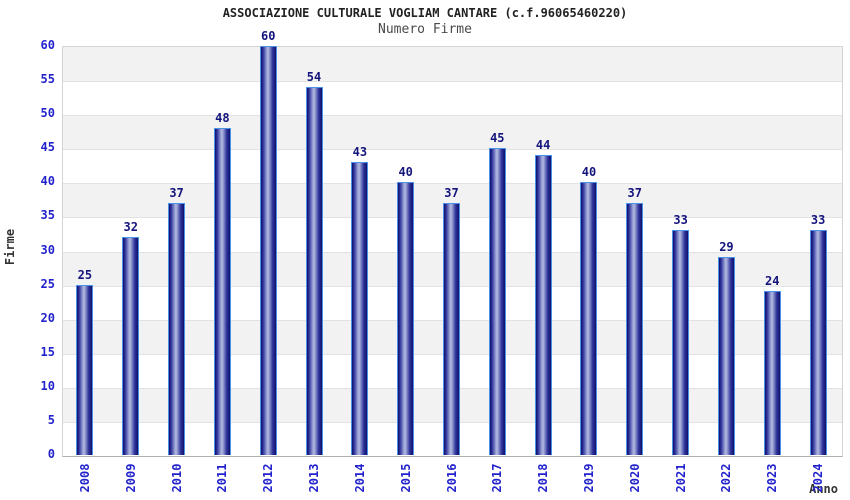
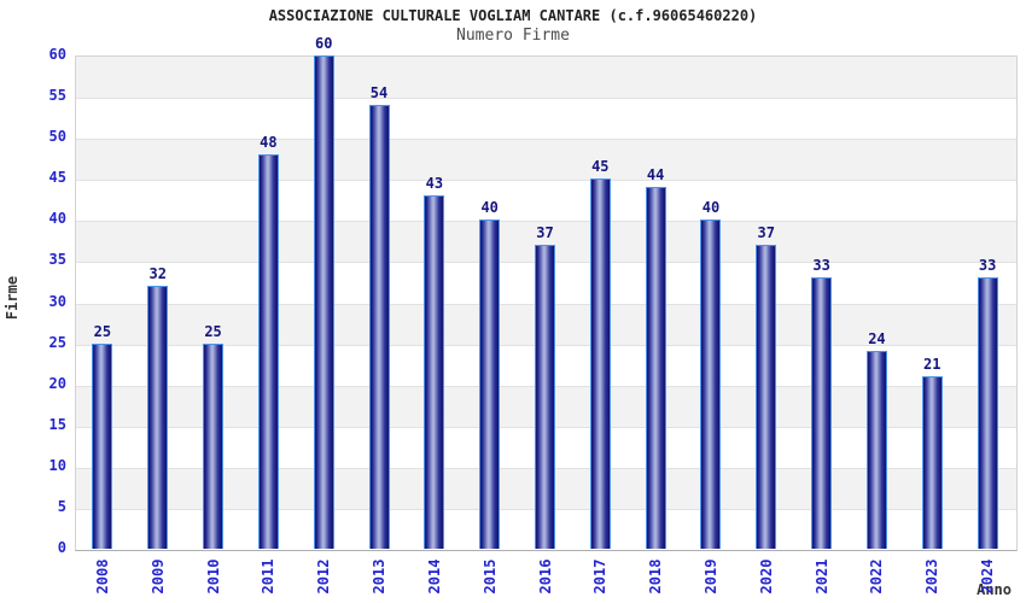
2010: 37 -> 25
2022: 29 -> 24
2023: 24 -> 21
